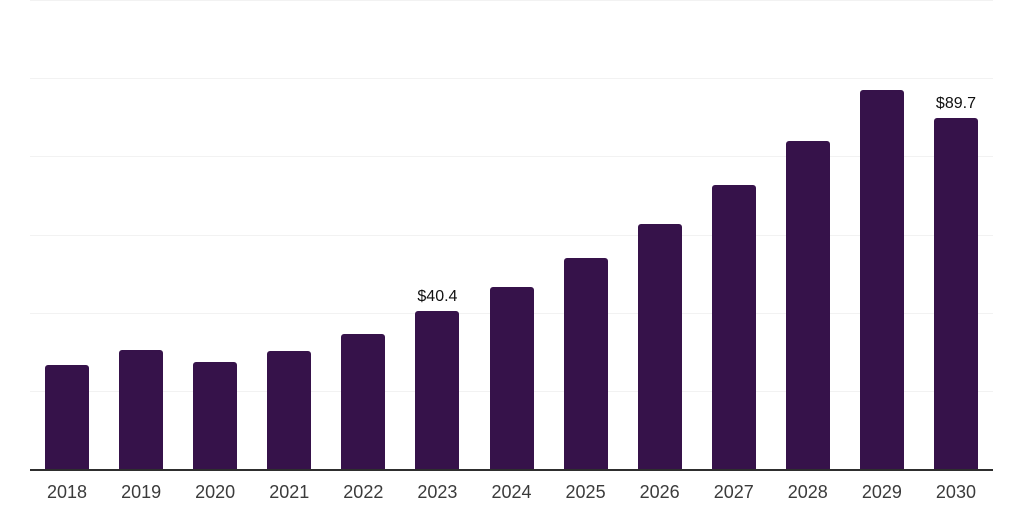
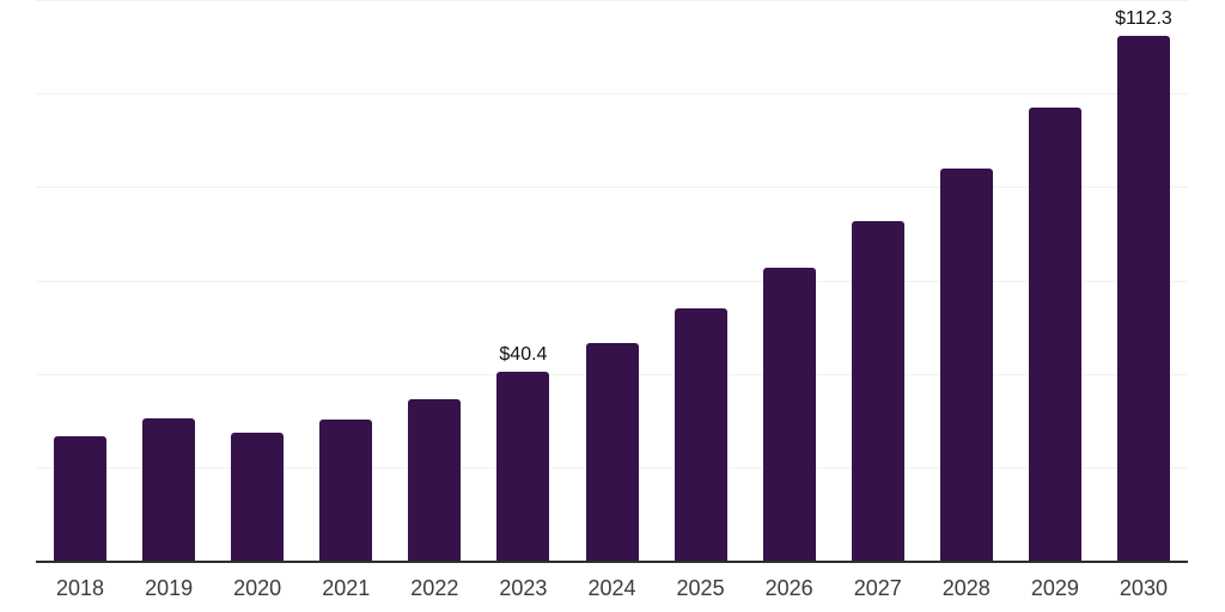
2030: $89.7 -> $112.3
